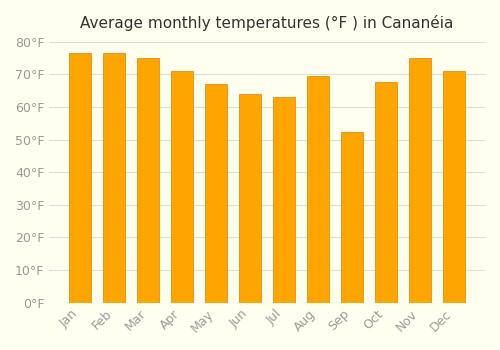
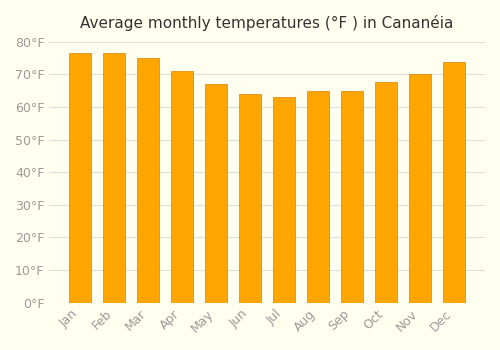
Aug: 69.5°F -> 64.9°F
Sep: 52.5°F -> 64.9°F
Nov: 75.0°F -> 70.2°F
Dec: 71.0°F -> 73.8°F
